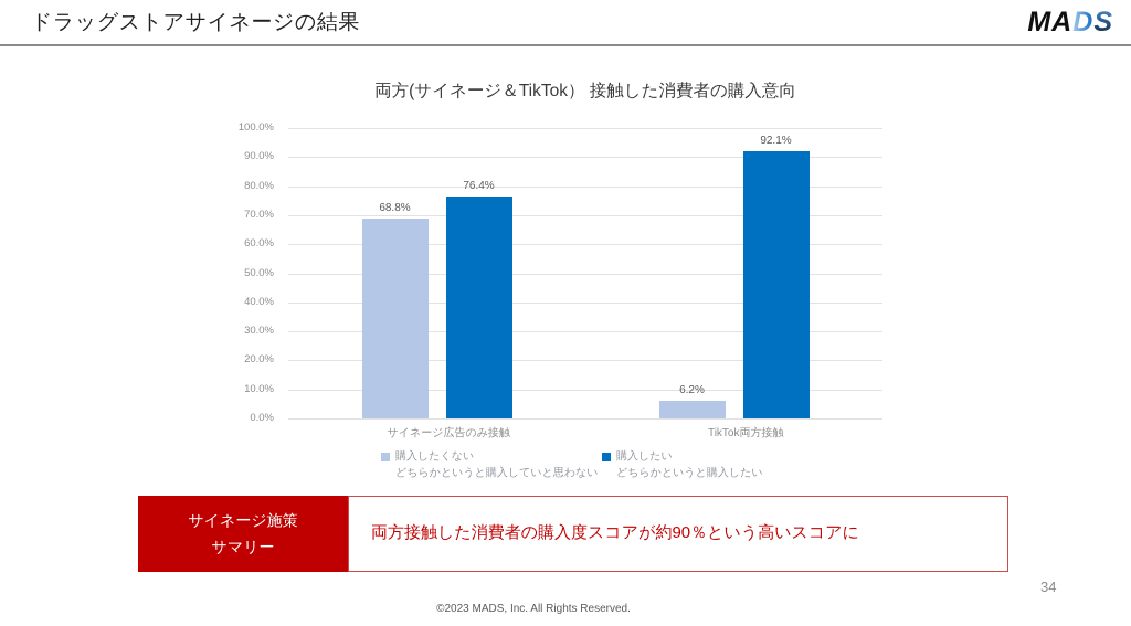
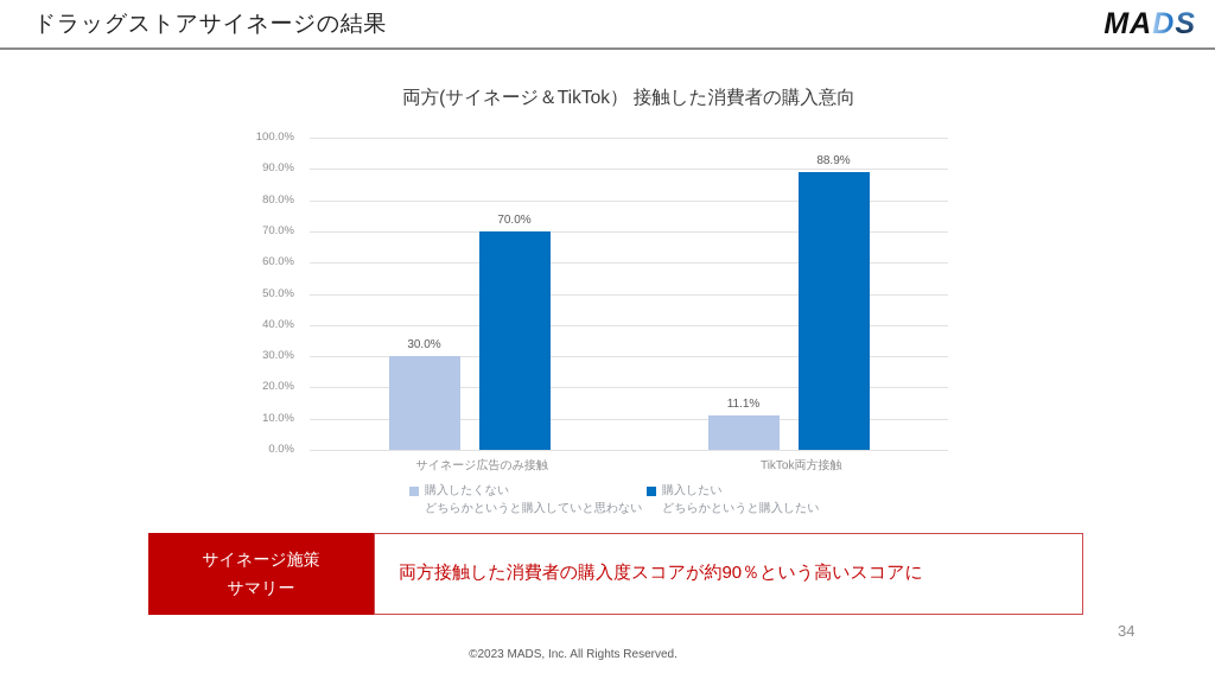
購入したくない どちらかというと購入していと思わない/サイネージ広告のみ接触: 68.8% -> 30.0%
購入したい どちらかというと購入したい/サイネージ広告のみ接触: 76.4% -> 70.0%
購入したくない どちらかというと購入していと思わない/TikTok両方接触: 6.2% -> 11.1%
購入したい どちらかというと購入したい/TikTok両方接触: 92.1% -> 88.9%
